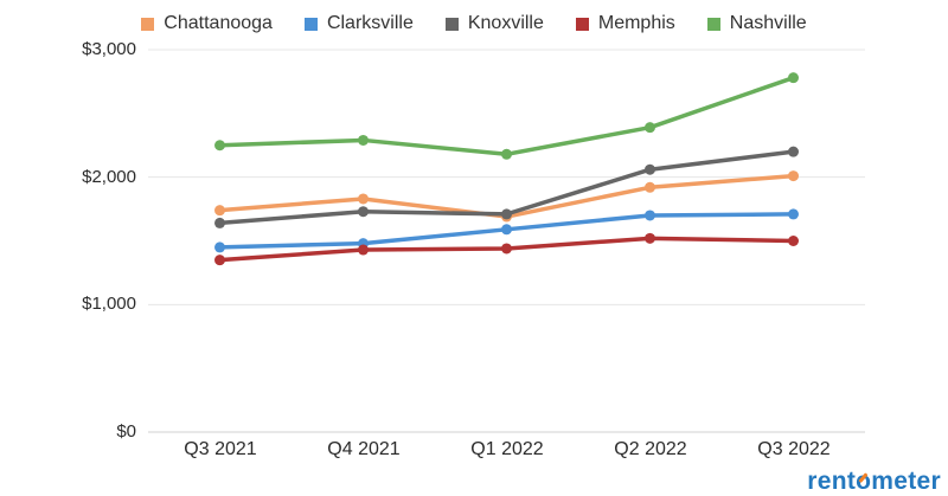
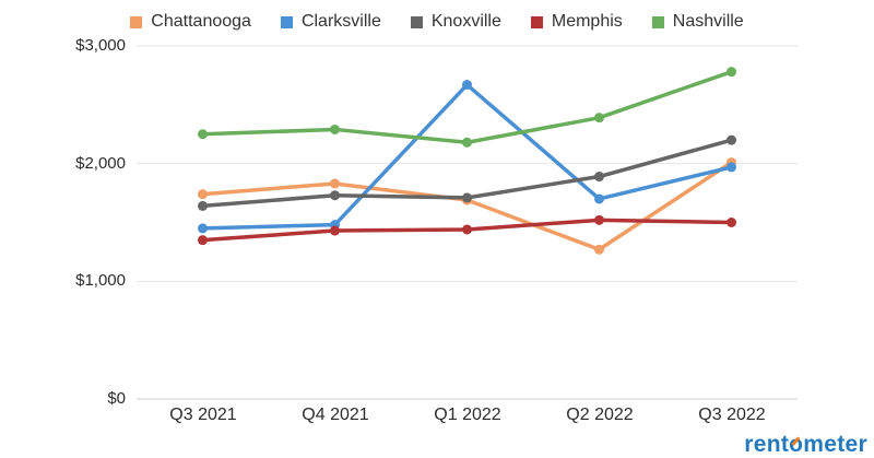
Clarksville/Q1 2022: $1590 -> $2670
Chattanooga/Q2 2022: $1920 -> $1270
Knoxville/Q2 2022: $2060 -> $1890
Clarksville/Q3 2022: $1710 -> $1970
